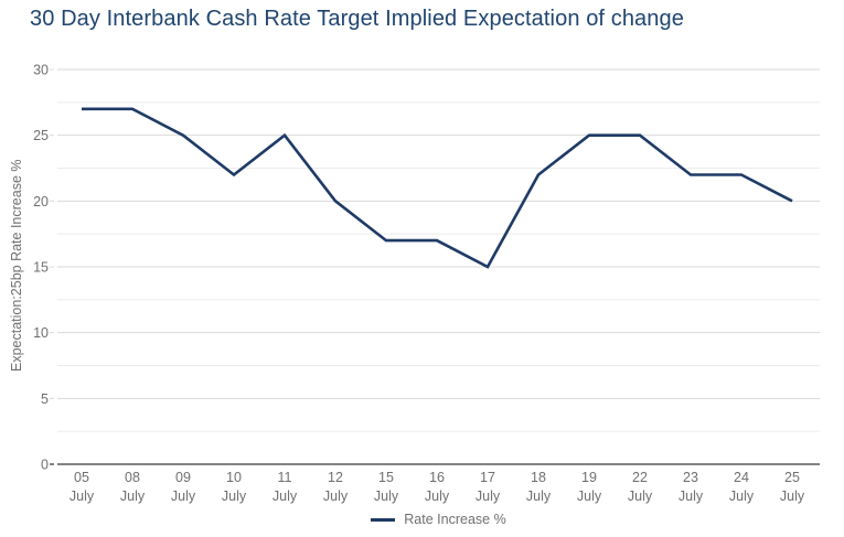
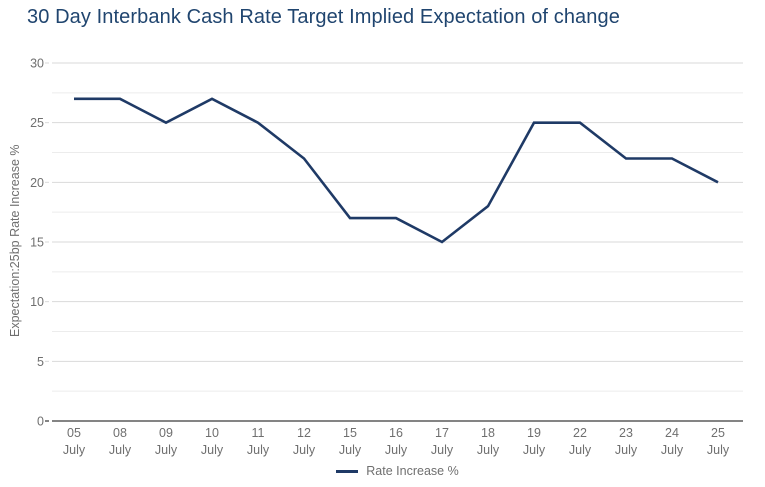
10: 22 -> 27
12: 20 -> 22
18: 22 -> 18
